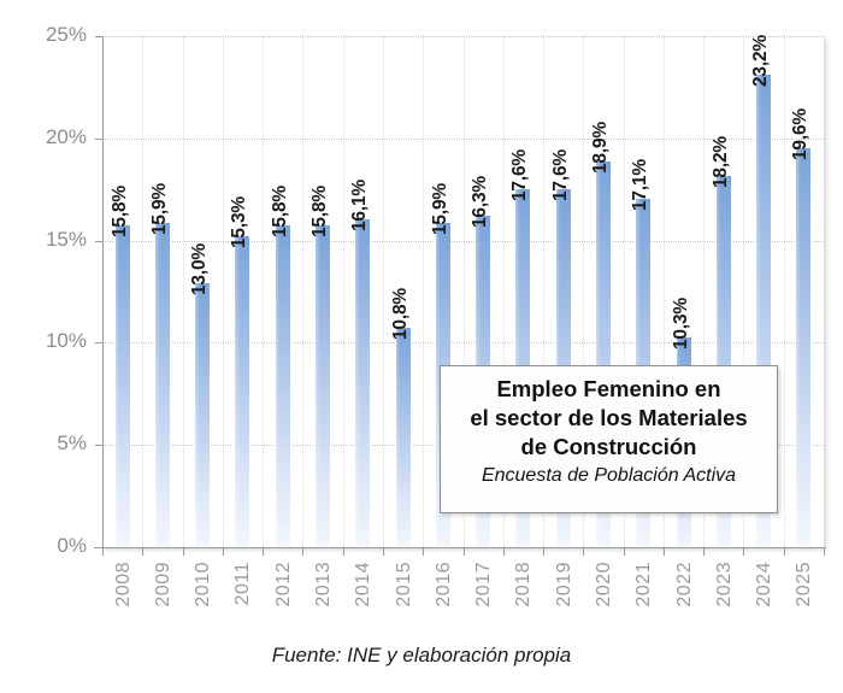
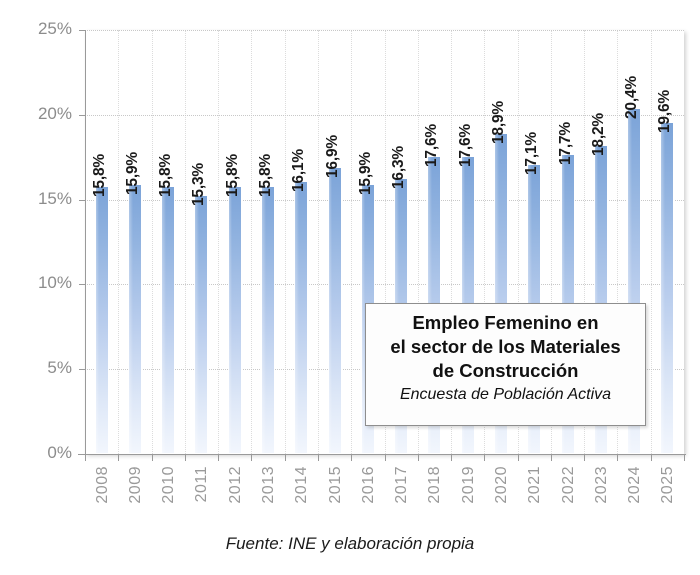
2010: 13,0% -> 15,8%
2015: 10,8% -> 16,9%
2022: 10,3% -> 17,7%
2024: 23,2% -> 20,4%
